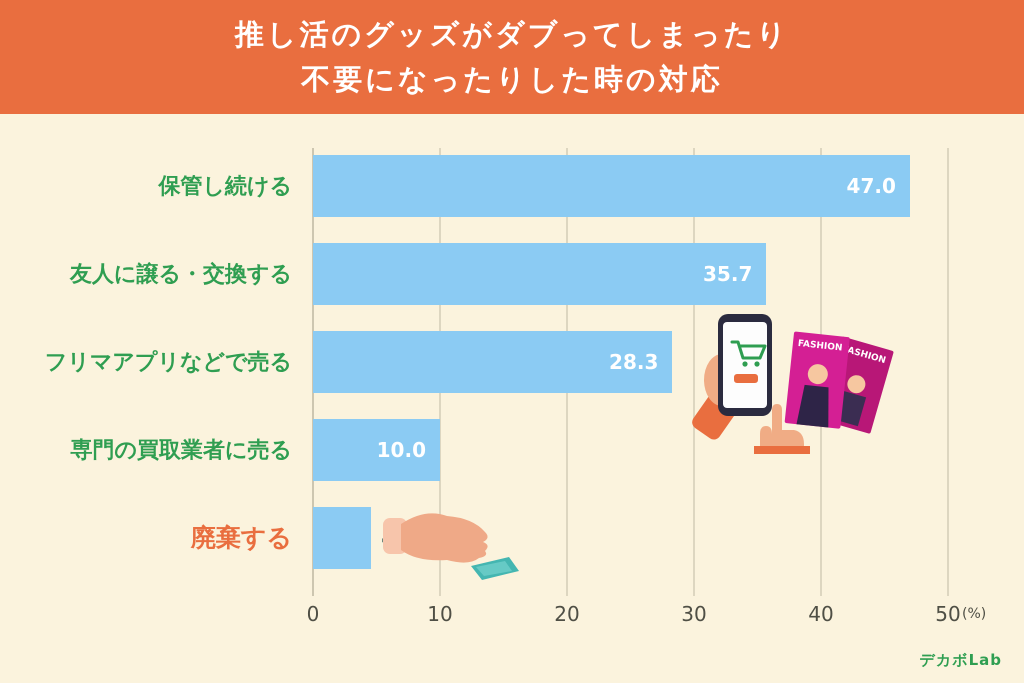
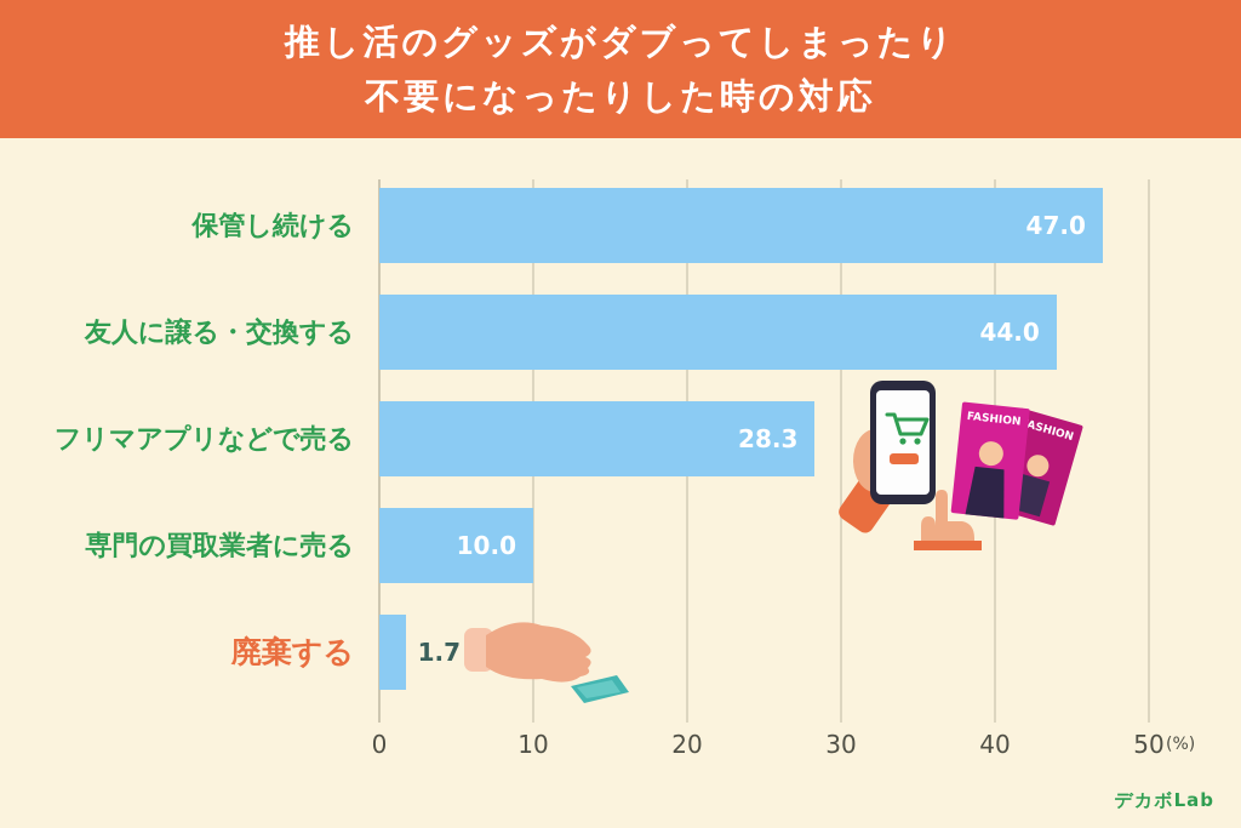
友人に譲る・交換する: 35.7 -> 44.0
廃棄する: 4.6 -> 1.7
